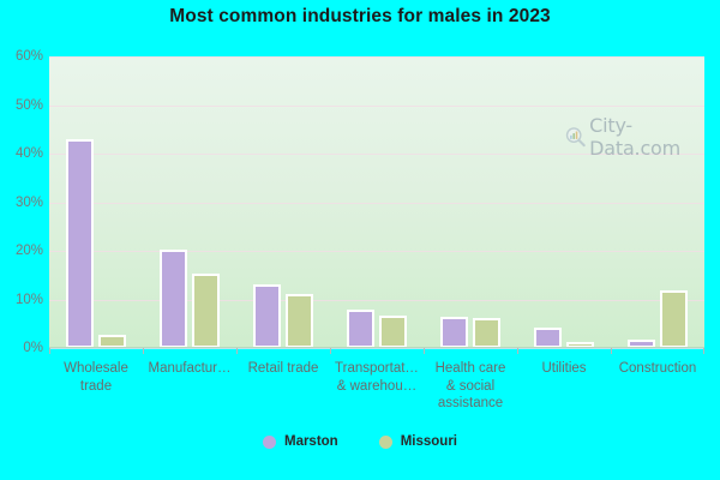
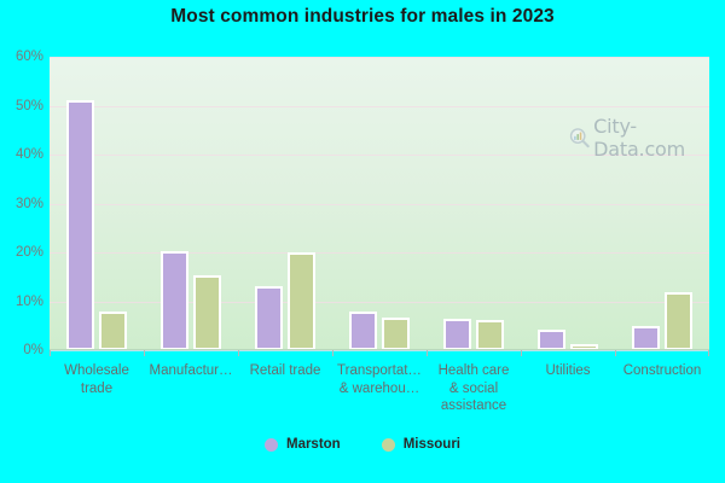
Marston/Wholesale trade: 43% -> 51%
Missouri/Wholesale trade: 3% -> 8%
Missouri/Retail trade: 11% -> 20%
Marston/Construction: 2% -> 5%
